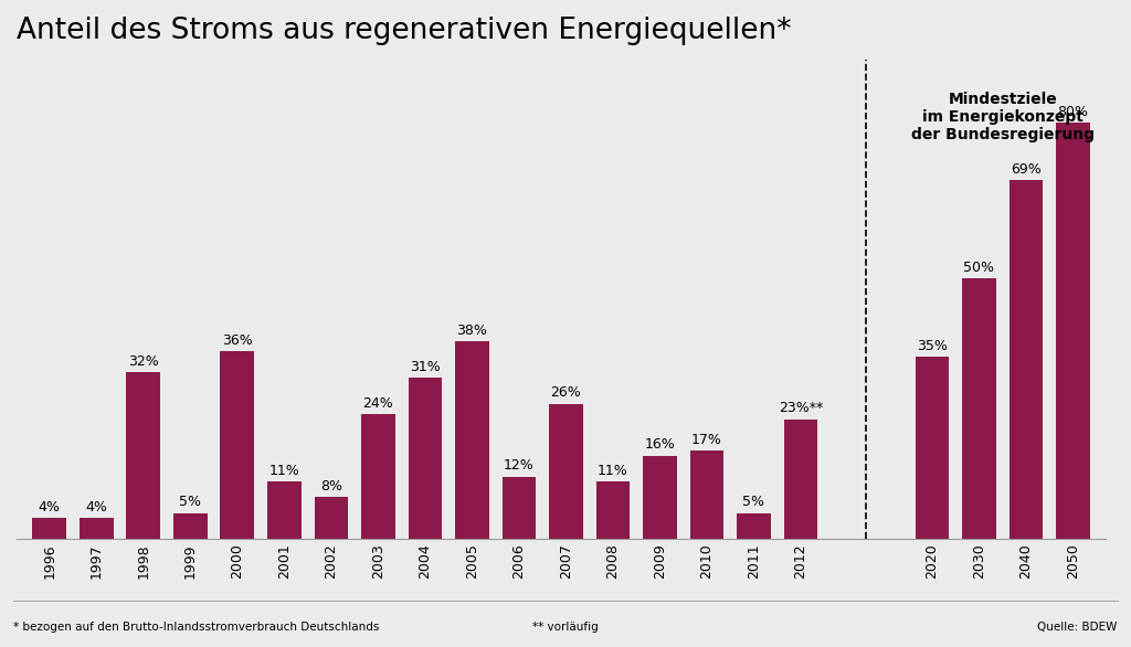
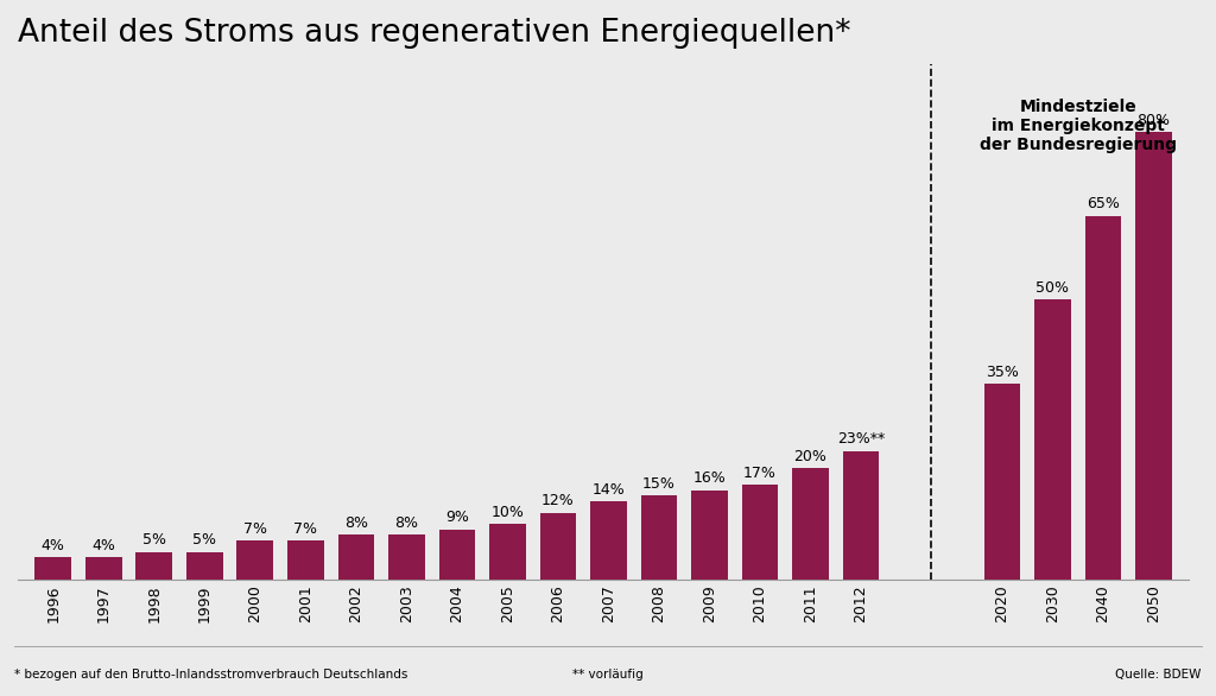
1998: 32% -> 5%
2000: 36% -> 7%
2001: 11% -> 7%
2003: 24% -> 8%
2004: 31% -> 9%
2005: 38% -> 10%
2007: 26% -> 14%
2008: 11% -> 15%
2011: 5% -> 20%
2040: 69% -> 65%
